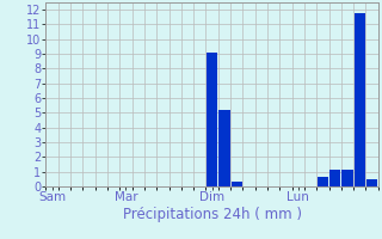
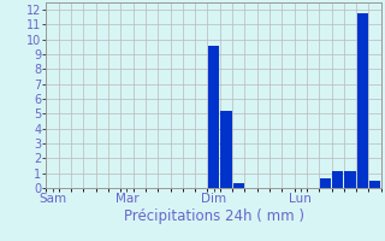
Dim: 9.1 -> 9.6
